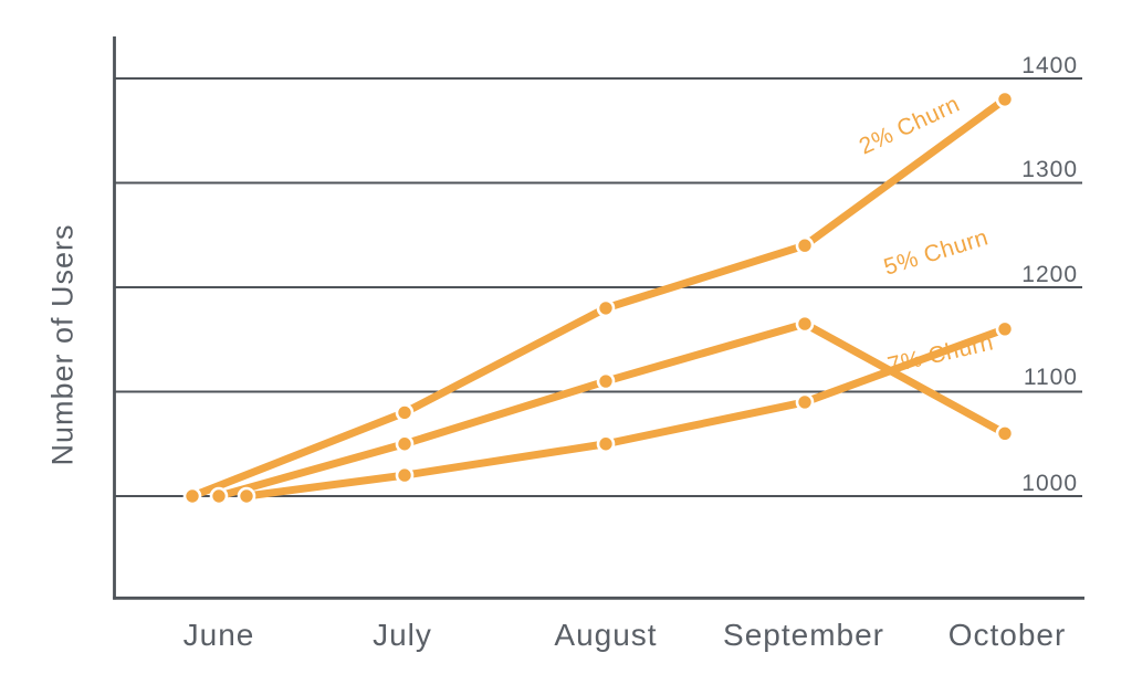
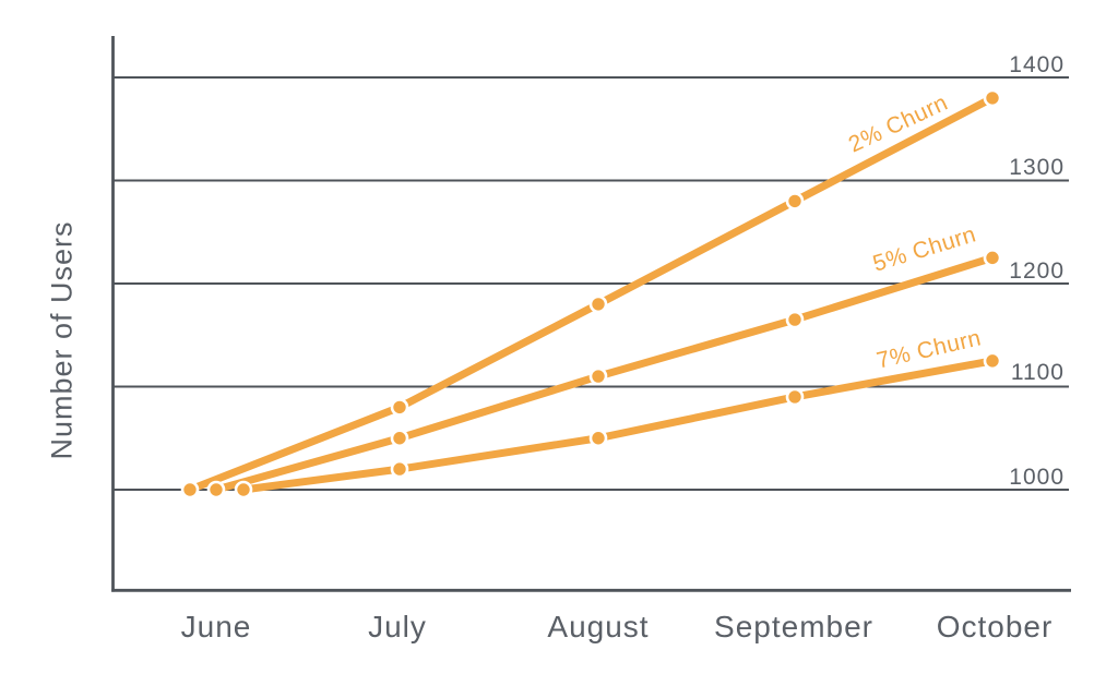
2% Churn/September: 1240 -> 1280
5% Churn/October: 1060 -> 1220
7% Churn/October: 1160 -> 1120
